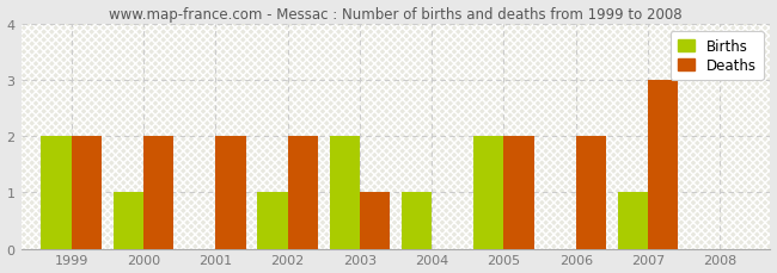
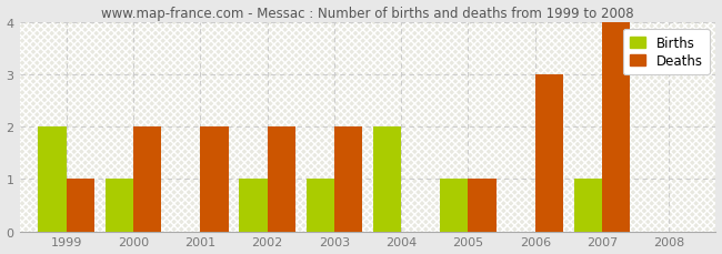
Deaths/1999: 2 -> 1
Births/2003: 2 -> 1
Deaths/2003: 1 -> 2
Births/2004: 1 -> 2
Births/2005: 2 -> 1
Deaths/2005: 2 -> 1
Deaths/2006: 2 -> 3
Deaths/2007: 3 -> 4
